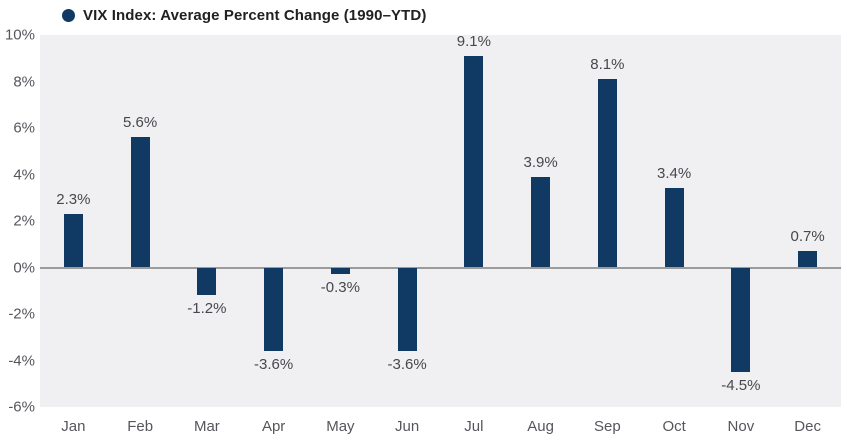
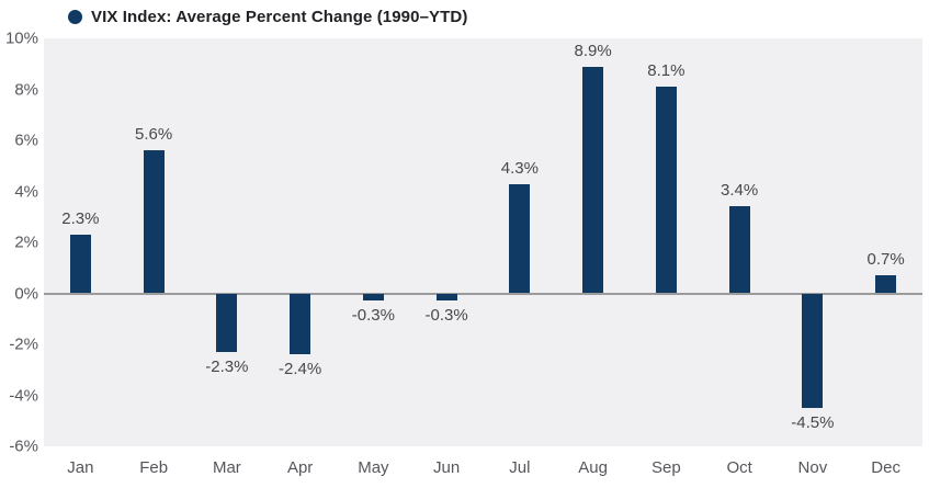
Mar: -1.2% -> -2.3%
Apr: -3.6% -> -2.4%
Jun: -3.6% -> -0.3%
Jul: 9.1% -> 4.3%
Aug: 3.9% -> 8.9%
